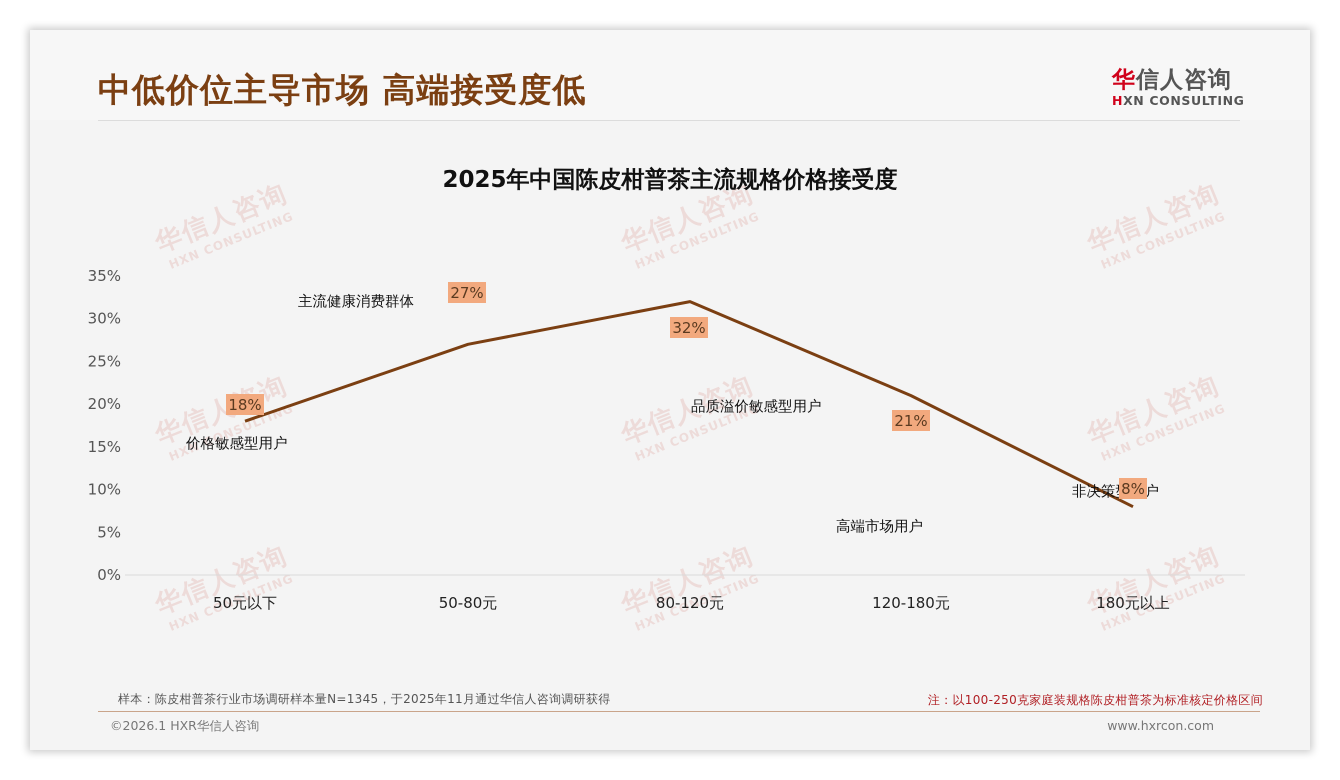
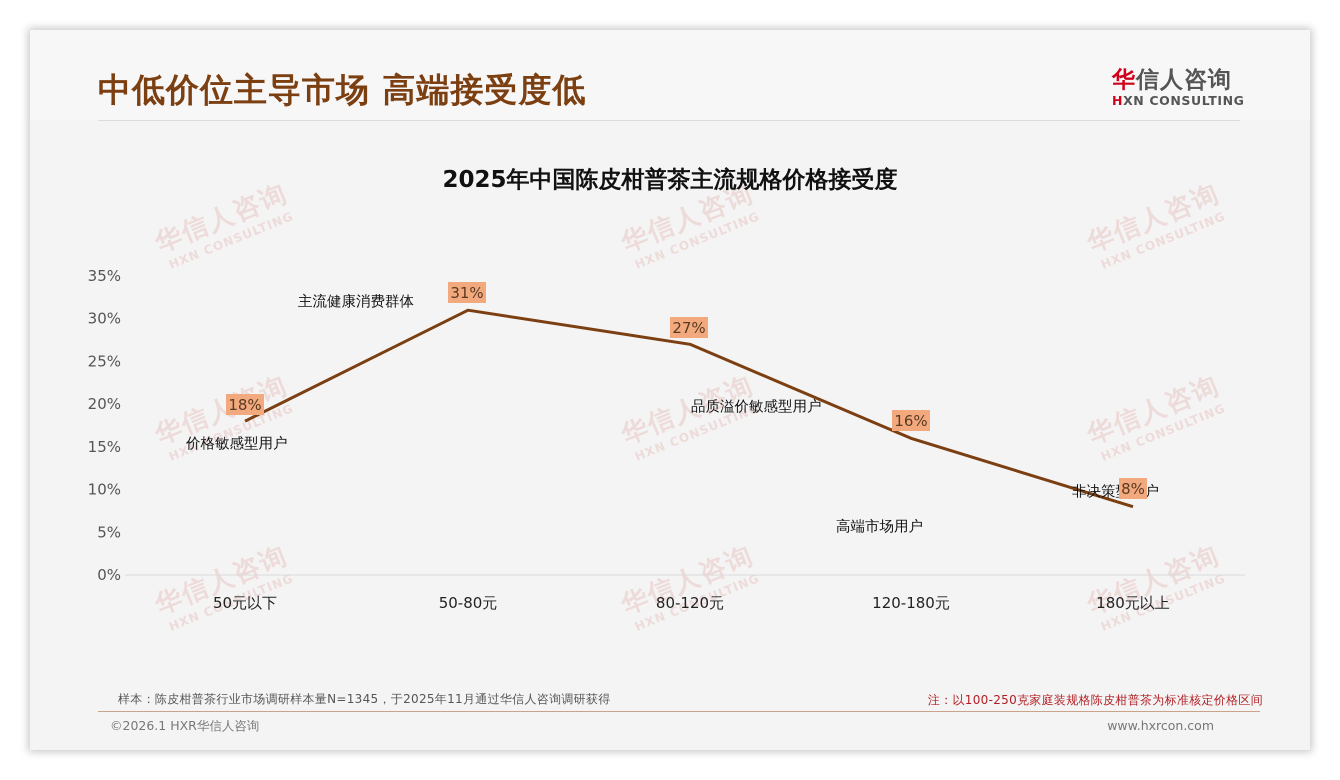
50-80元: 27% -> 31%
80-120元: 32% -> 27%
120-180元: 21% -> 16%
